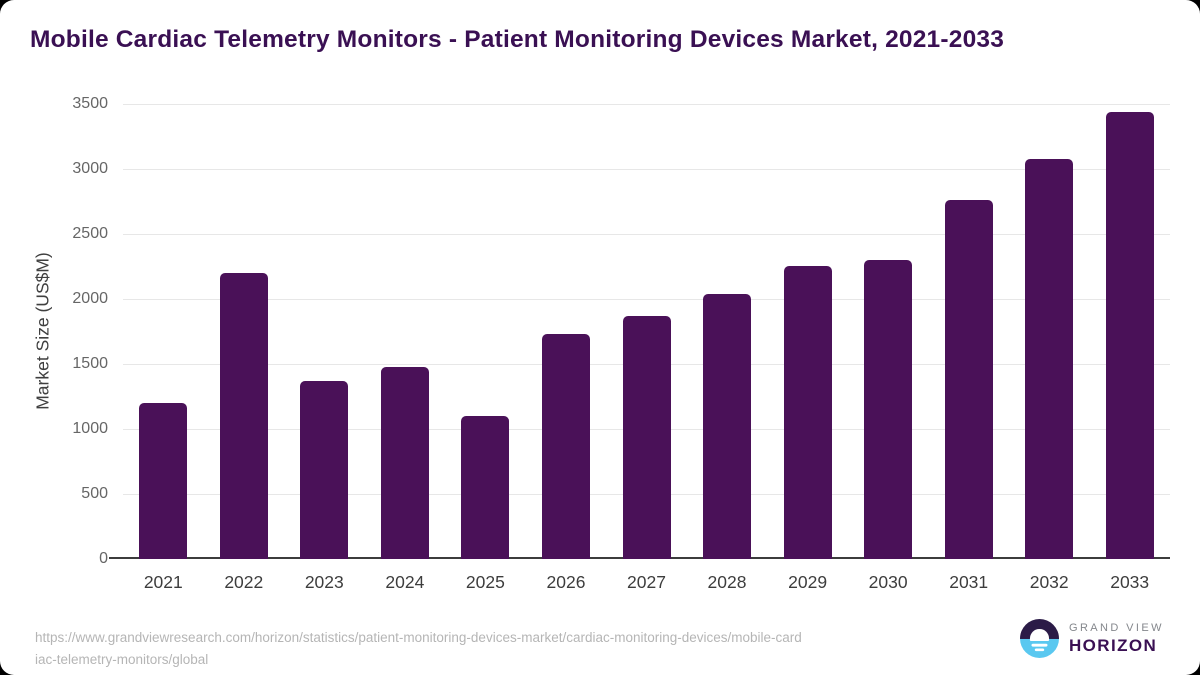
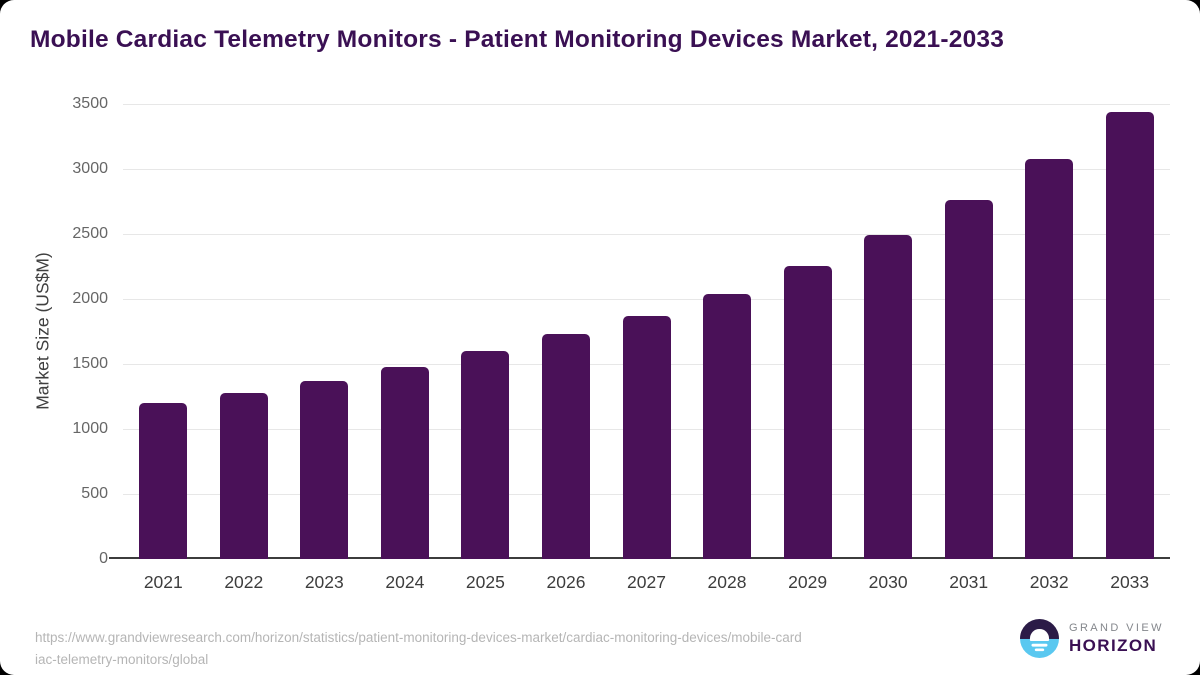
2022: 2200 -> 1280
2025: 1100 -> 1600
2030: 2300 -> 2490
